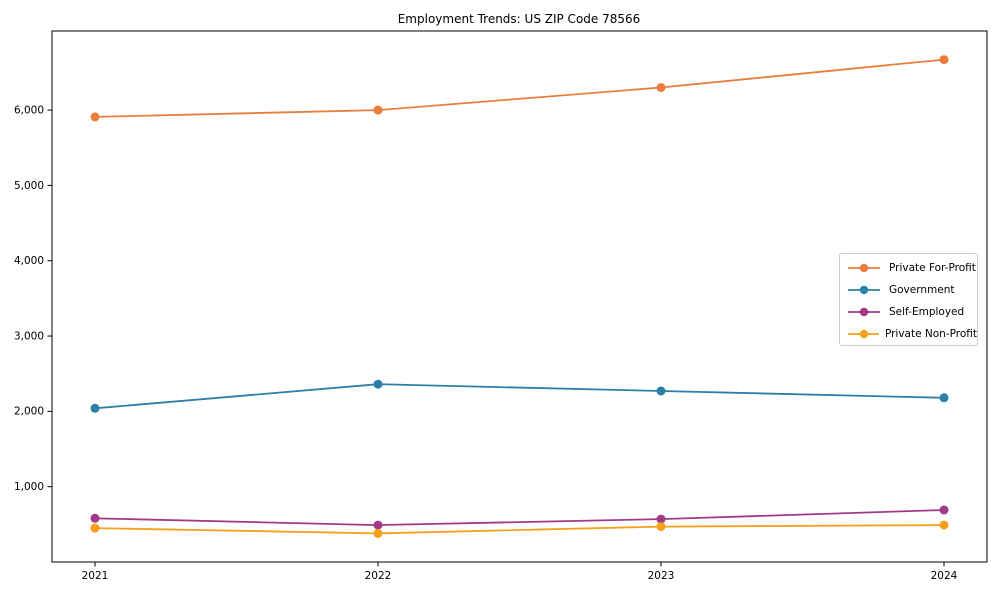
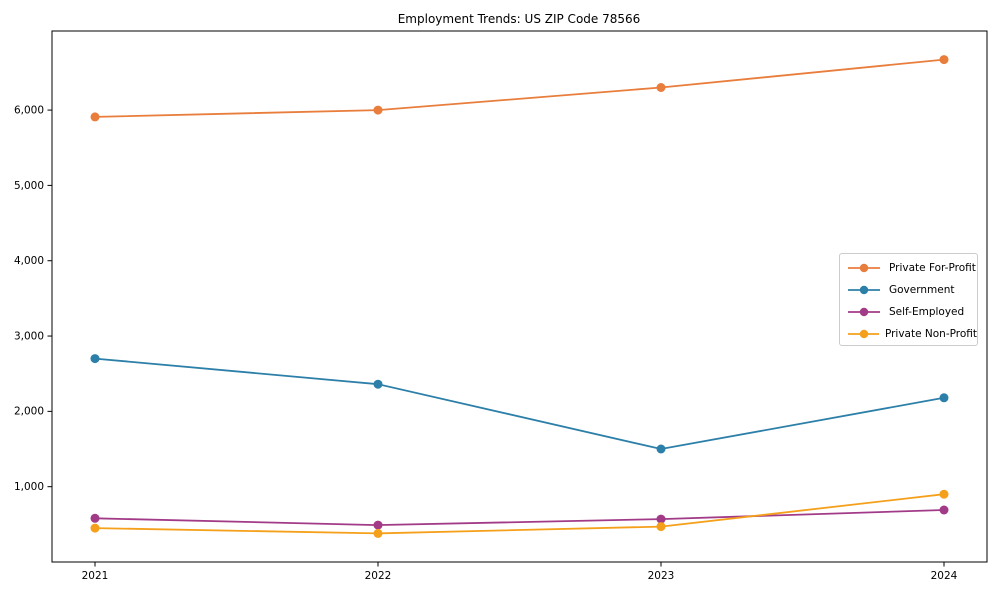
Government/2021: 2000 -> 2700
Government/2023: 2300 -> 1500
Private Non-Profit/2024: 500 -> 900
